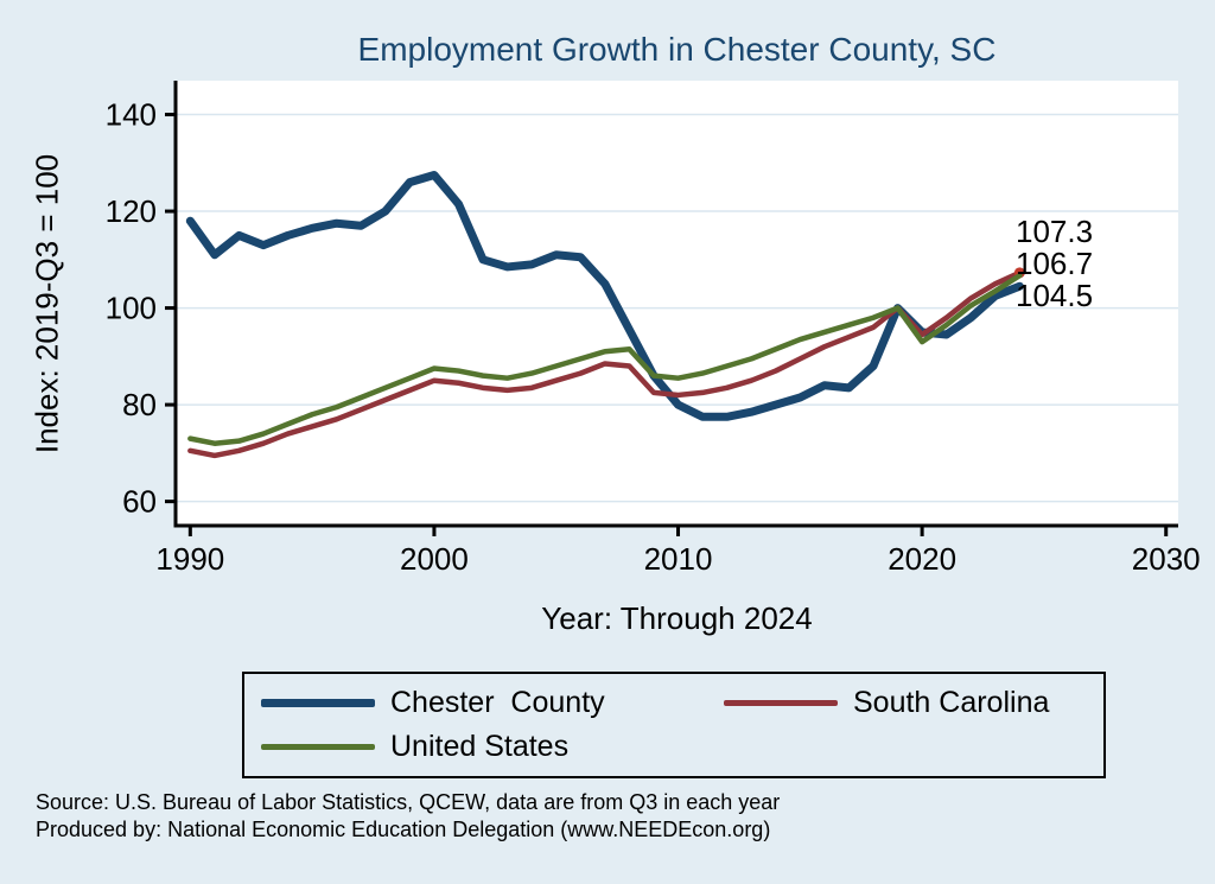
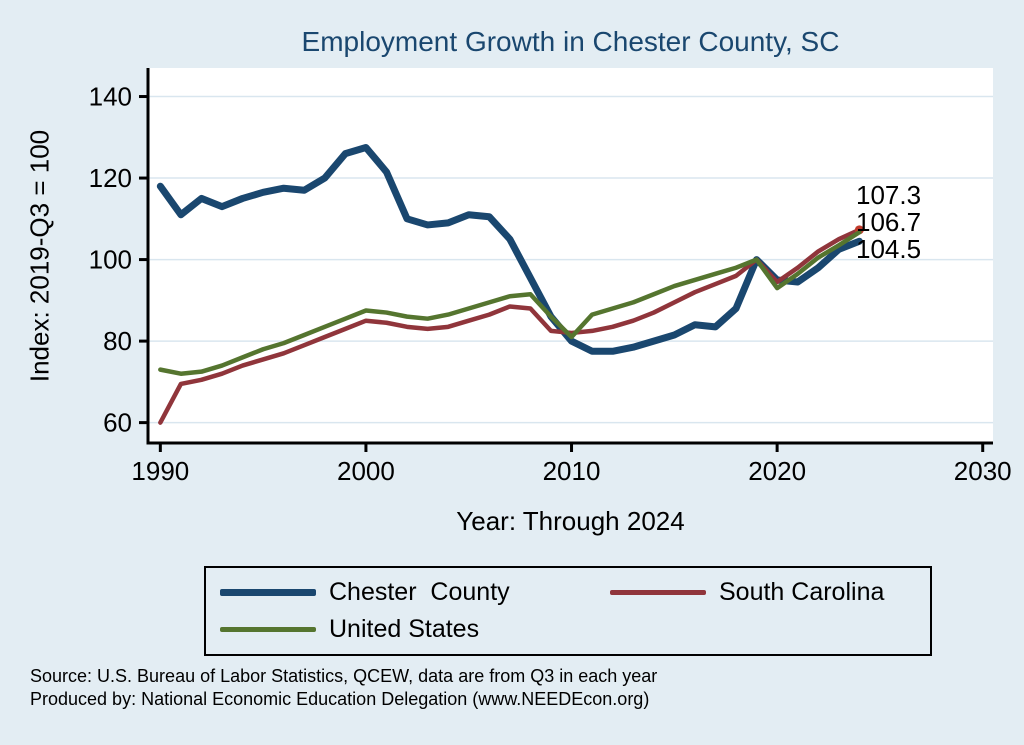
South Carolina/1990: 70 -> 60
United States/2010: 86 -> 81
